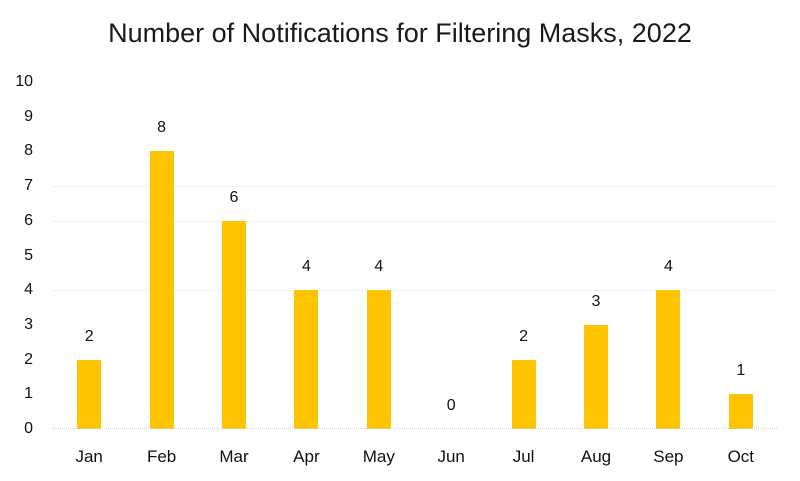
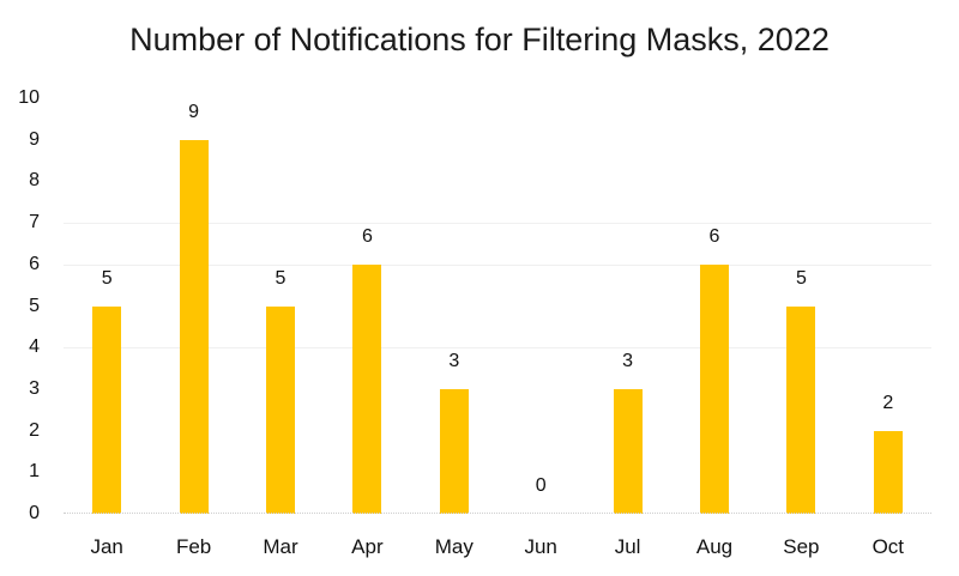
Jan: 2 -> 5
Feb: 8 -> 9
Mar: 6 -> 5
Apr: 4 -> 6
May: 4 -> 3
Jul: 2 -> 3
Aug: 3 -> 6
Sep: 4 -> 5
Oct: 1 -> 2
